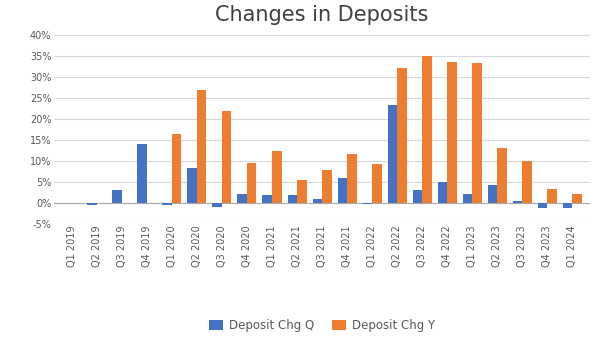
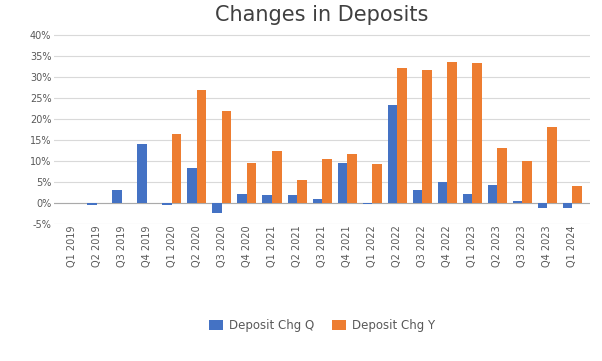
Deposit Chg Q/Q3 2020: -1.0% -> -2.5%
Deposit Chg Y/Q3 2021: 7.8% -> 10.5%
Deposit Chg Q/Q4 2021: 5.8% -> 9.5%
Deposit Chg Y/Q3 2022: 35.0% -> 31.5%
Deposit Chg Y/Q4 2023: 3.3% -> 18.0%
Deposit Chg Y/Q1 2024: 2.0% -> 4.0%
